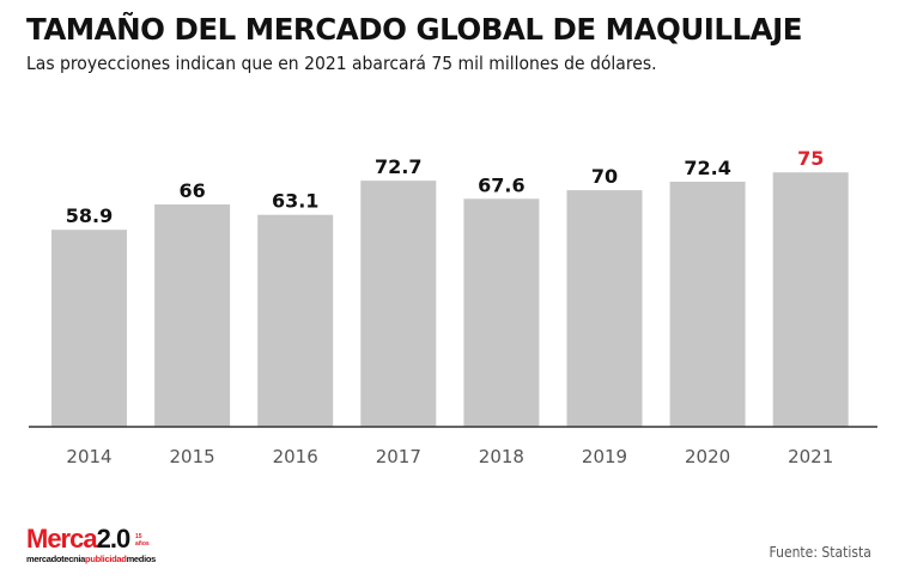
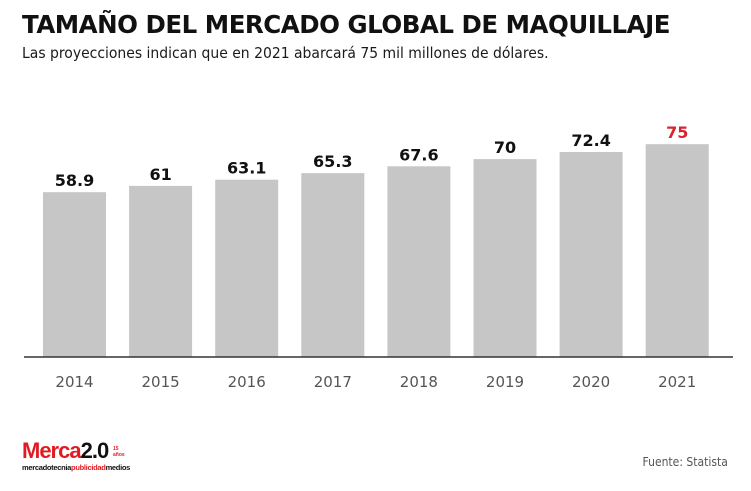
2015: 66 -> 61
2017: 72.7 -> 65.3
